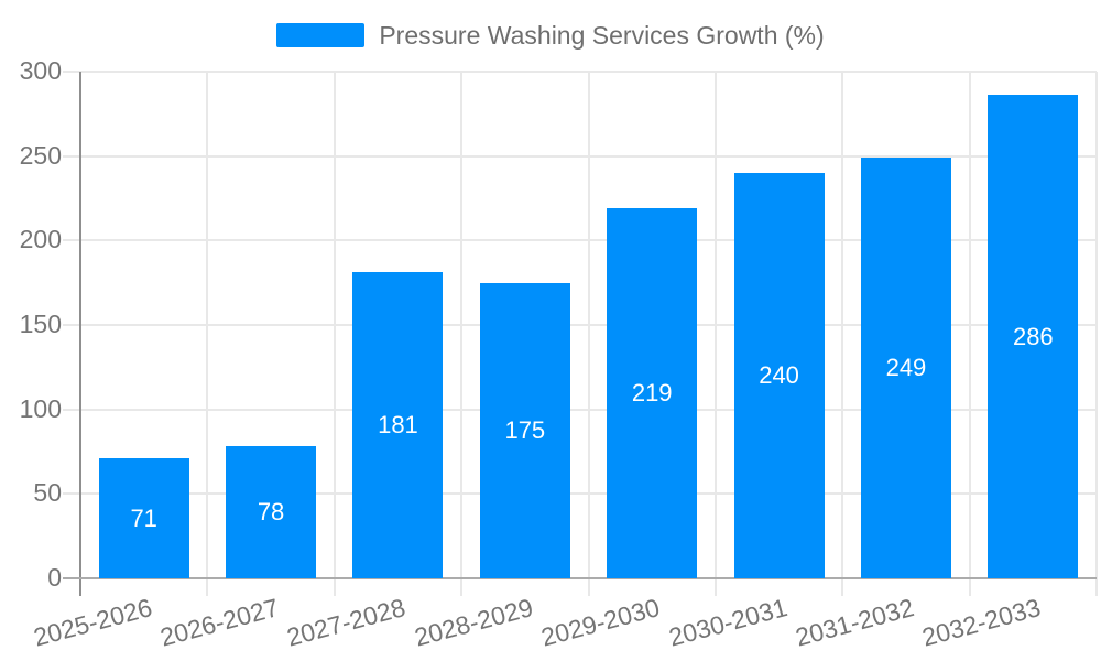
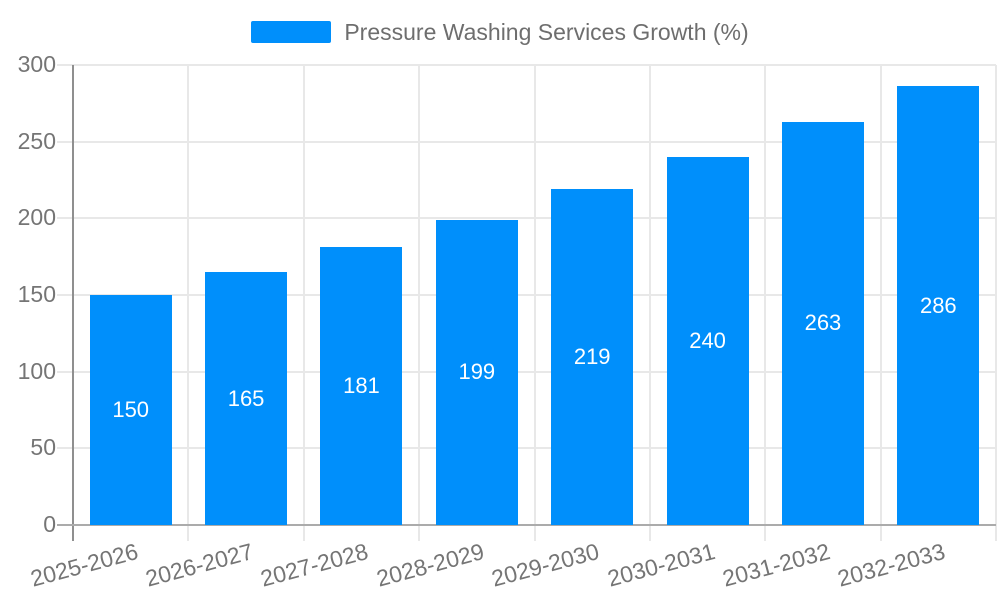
2025-2026: 71 -> 150
2026-2027: 78 -> 165
2028-2029: 175 -> 199
2031-2032: 249 -> 263
